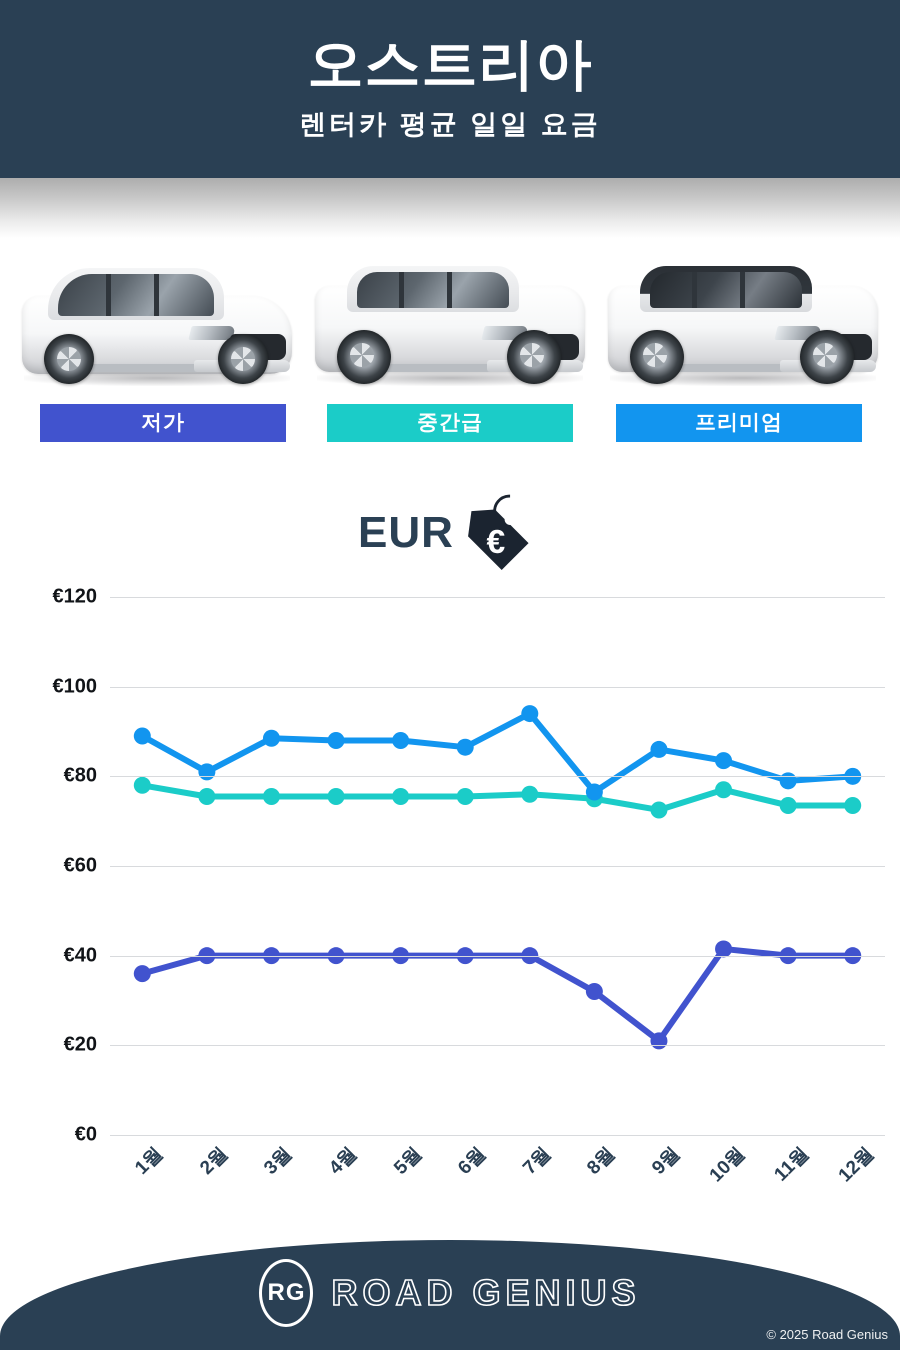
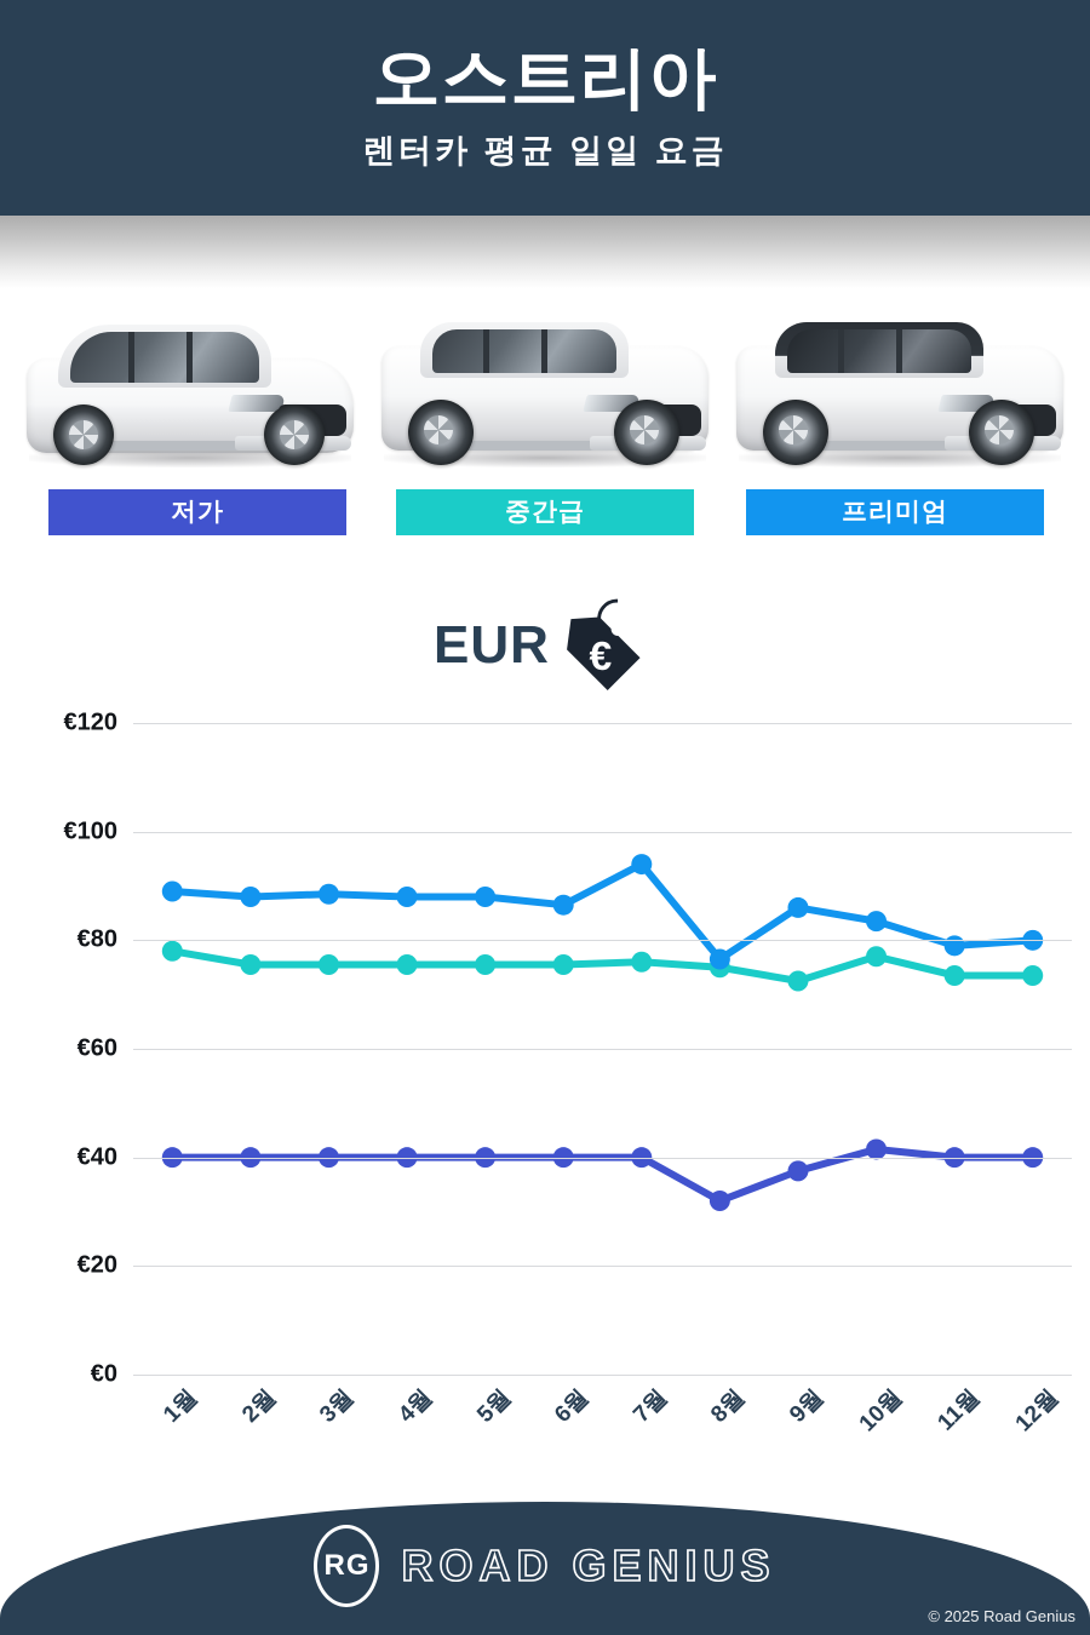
저가/1월: €36 -> €40
프리미엄/2월: €81 -> €88
저가/9월: €21 -> €38
